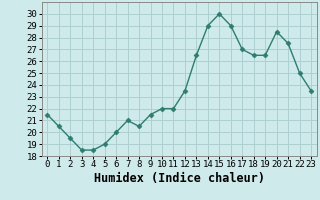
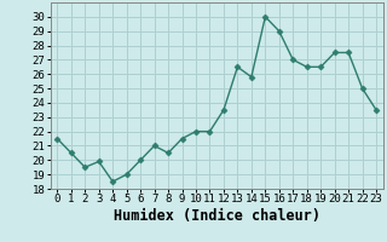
3: 18.5 -> 19.9
14: 29.0 -> 25.8
20: 28.5 -> 27.5
